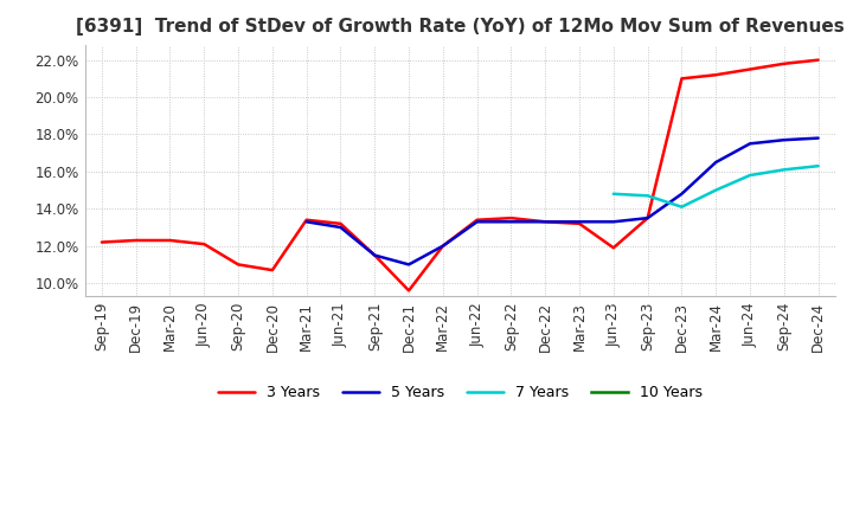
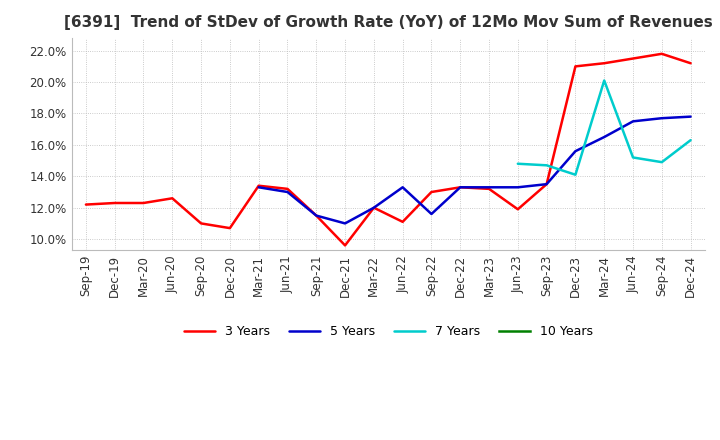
3 Years/Jun-20: 12.1% -> 12.6%
3 Years/Jun-22: 13.4% -> 11.1%
3 Years/Sep-22: 13.5% -> 13.0%
5 Years/Sep-22: 13.3% -> 11.6%
5 Years/Dec-23: 14.8% -> 15.6%
7 Years/Mar-24: 15.0% -> 20.1%
7 Years/Jun-24: 15.8% -> 15.2%
7 Years/Sep-24: 16.1% -> 14.9%
3 Years/Dec-24: 22.0% -> 21.2%
